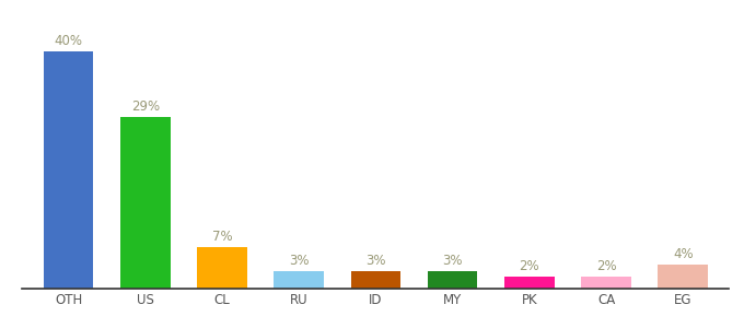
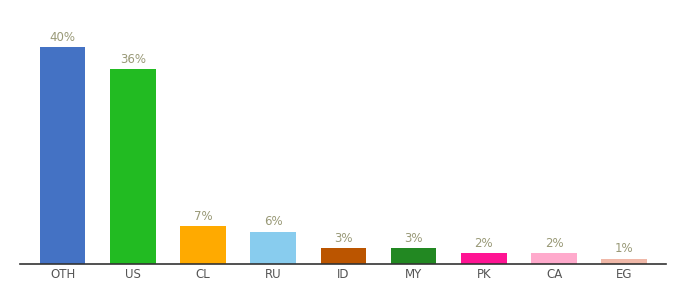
US: 29% -> 36%
RU: 3% -> 6%
EG: 4% -> 1%
